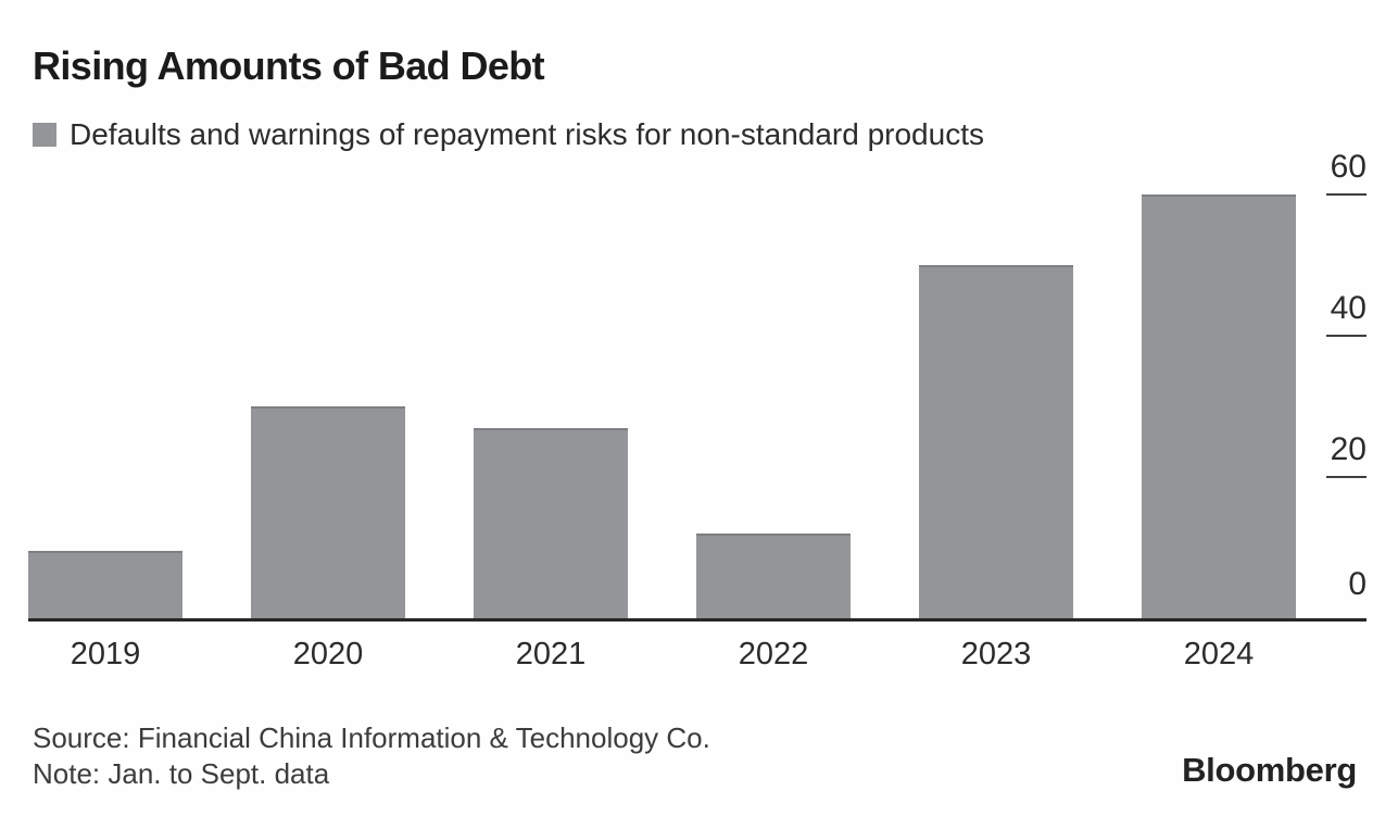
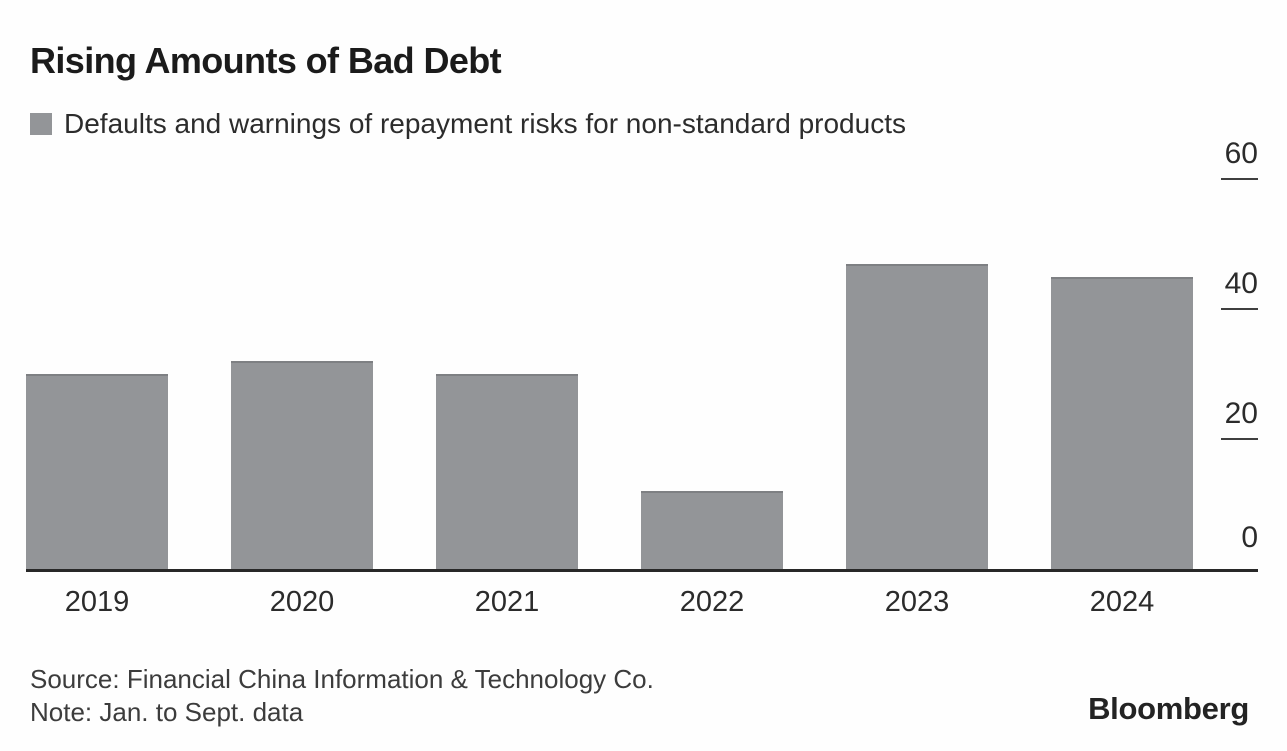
2019: 10 -> 30
2020: 30 -> 32
2021: 27 -> 30
2023: 50 -> 47
2024: 60 -> 45
